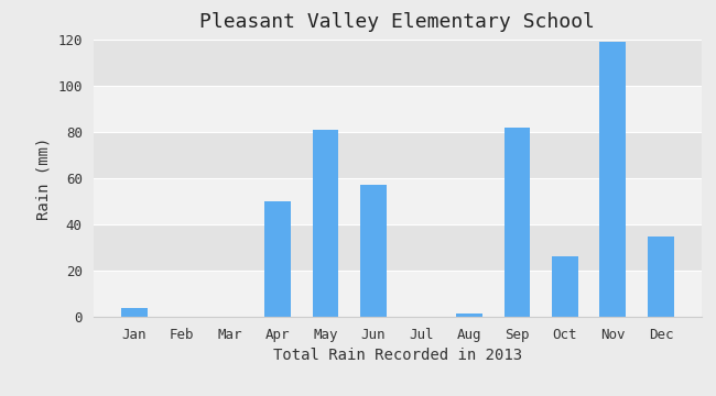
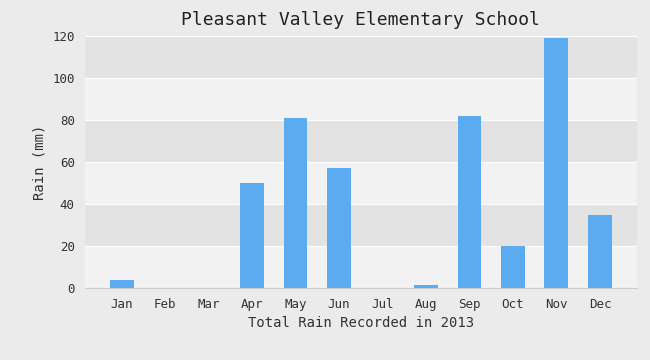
Oct: 26.0 -> 20.0
